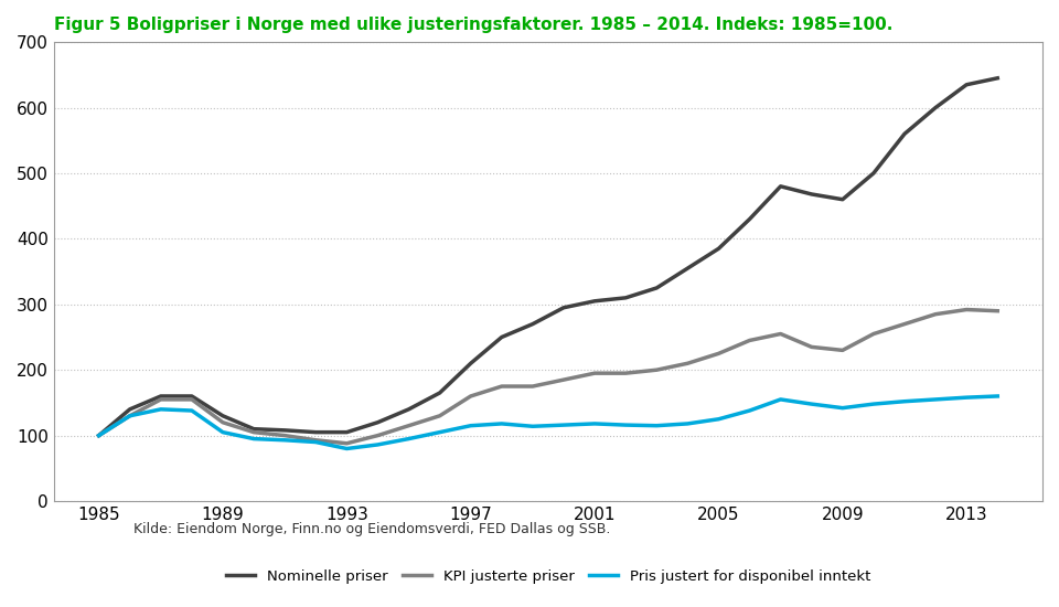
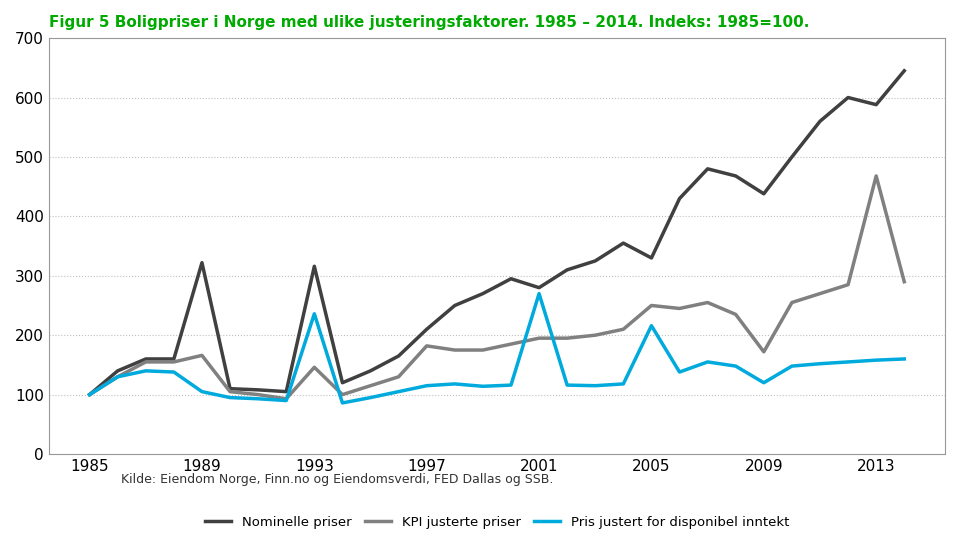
Nominelle priser/1989: 130 -> 322
KPI justerte priser/1989: 120 -> 166
Nominelle priser/1993: 105 -> 316
KPI justerte priser/1993: 88 -> 146
Pris justert for disponibel inntekt/1993: 80 -> 236
KPI justerte priser/1997: 160 -> 182
Nominelle priser/2001: 305 -> 280
Pris justert for disponibel inntekt/2001: 118 -> 270
Nominelle priser/2005: 385 -> 330
KPI justerte priser/2005: 225 -> 250
Pris justert for disponibel inntekt/2005: 125 -> 216
Nominelle priser/2009: 460 -> 438
KPI justerte priser/2009: 230 -> 172
Pris justert for disponibel inntekt/2009: 142 -> 120
Nominelle priser/2013: 635 -> 588
KPI justerte priser/2013: 292 -> 468
